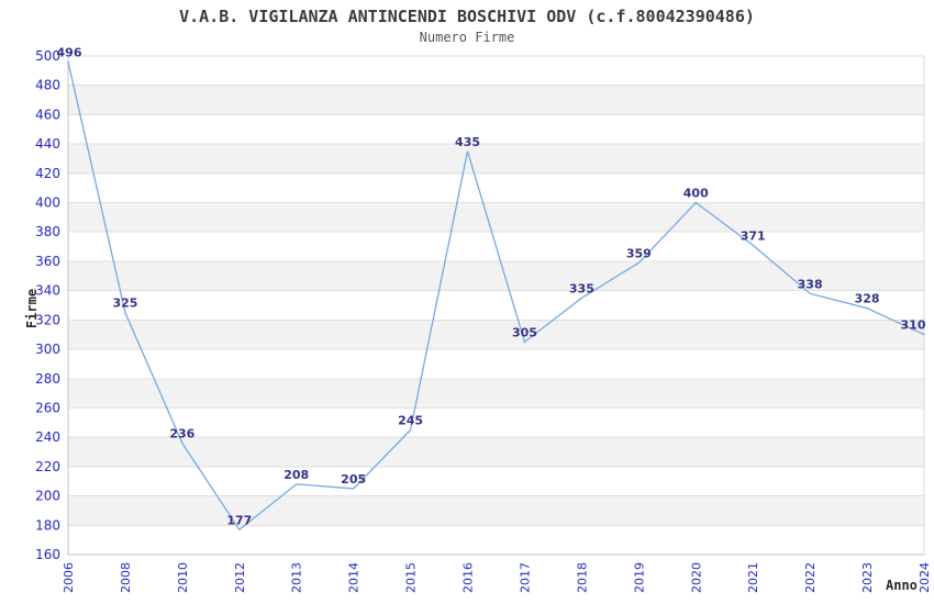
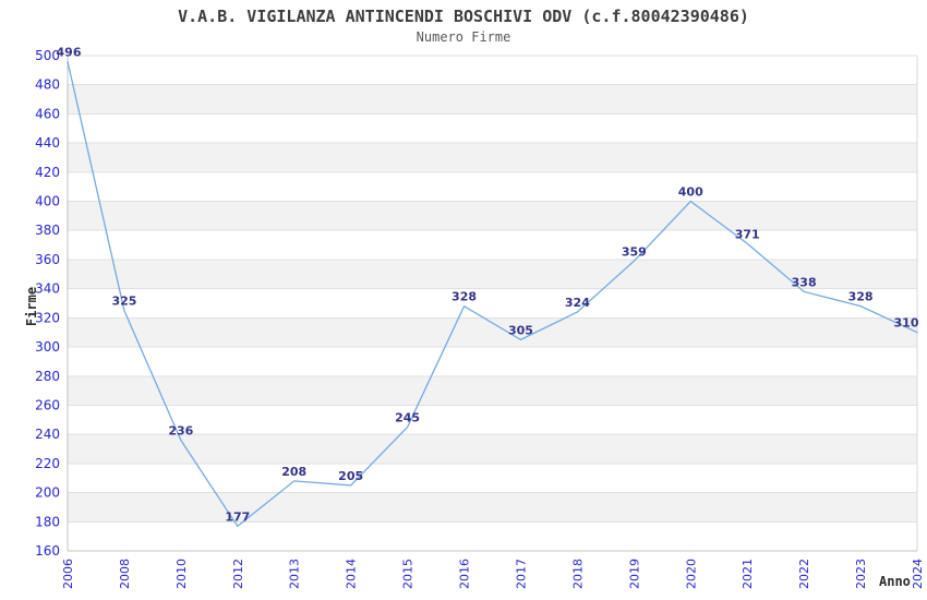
2016: 435 -> 328
2018: 335 -> 324
